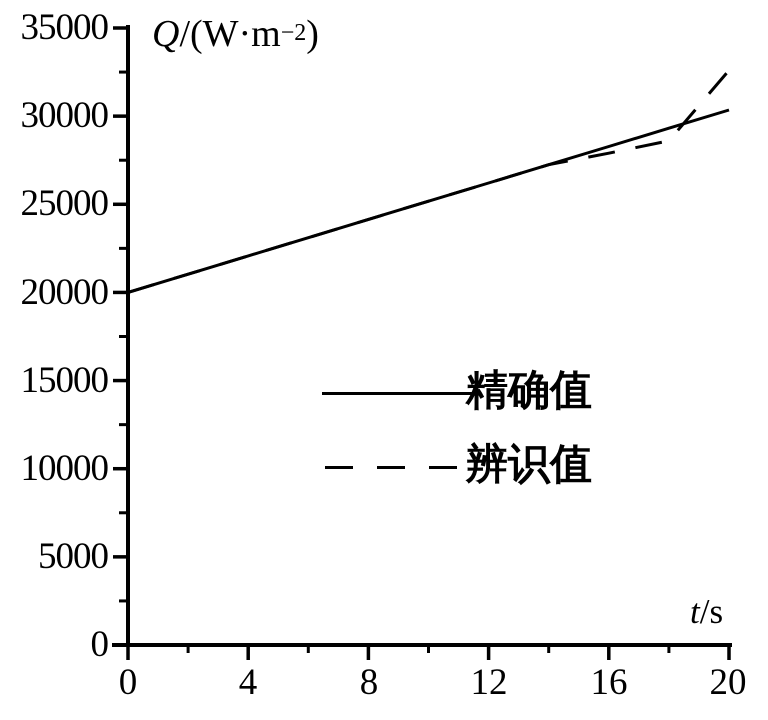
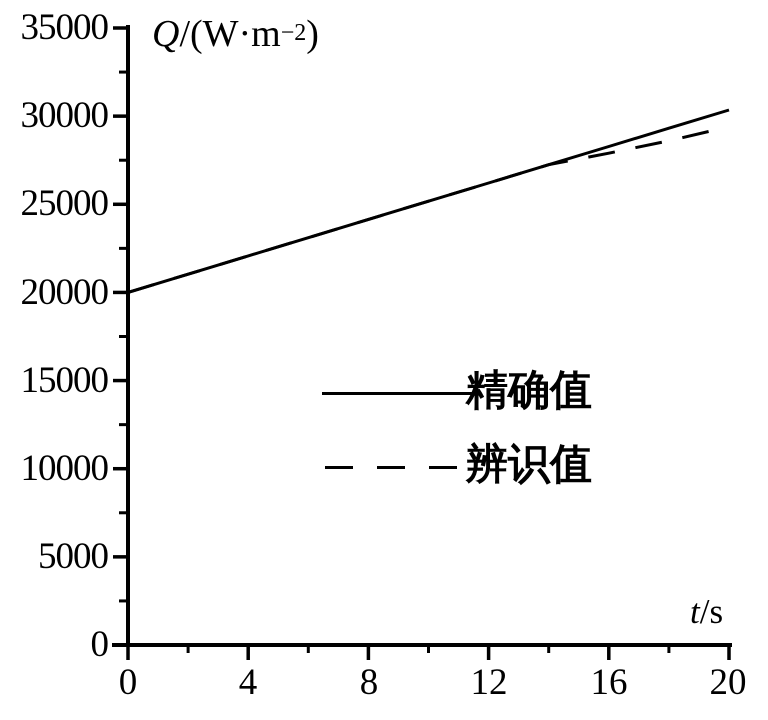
辨识值/20: 32600 -> 29400
